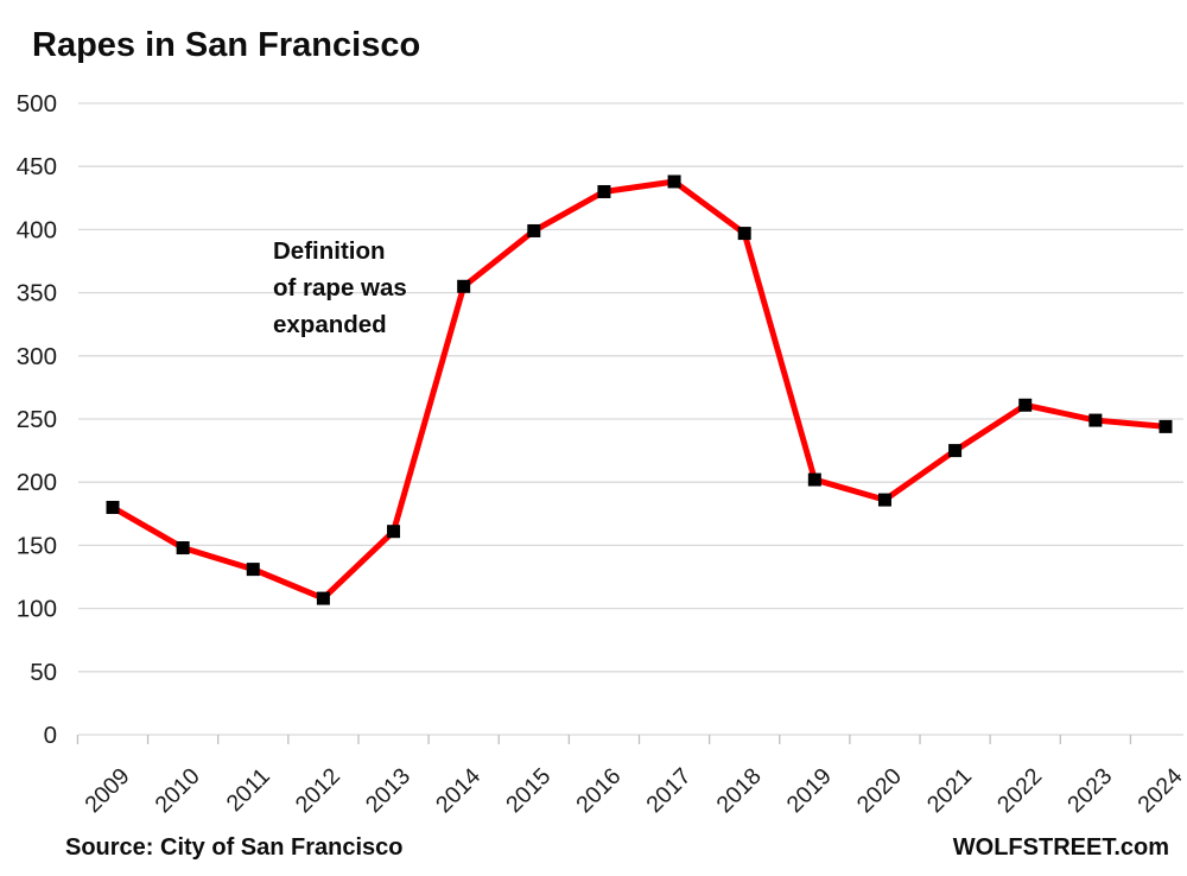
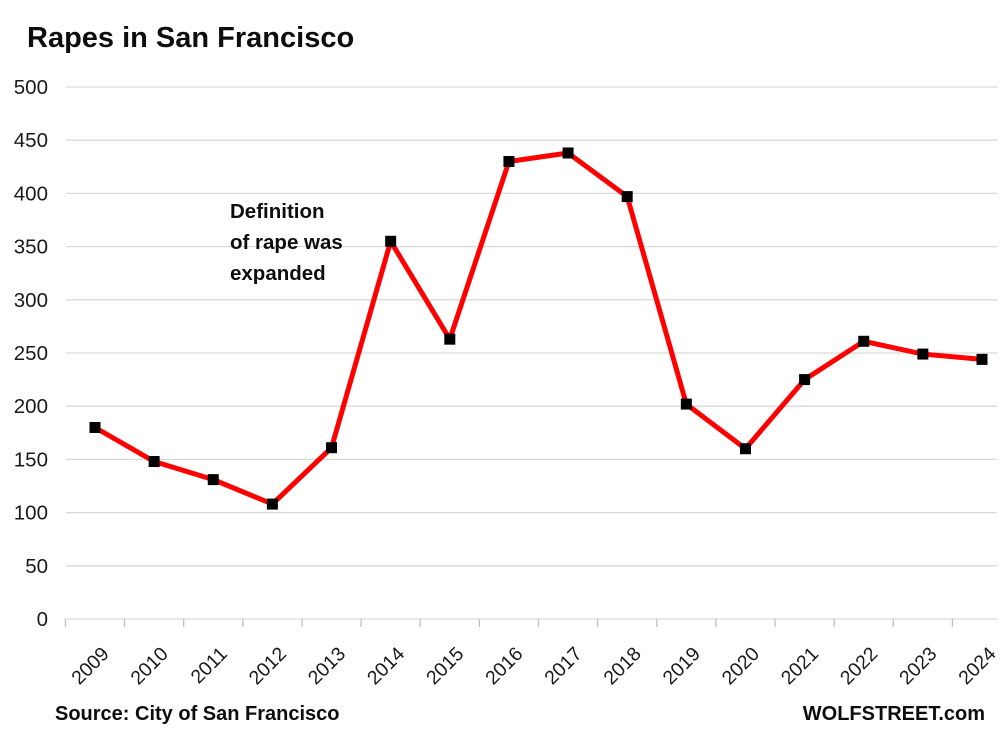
2015: 399 -> 263
2020: 186 -> 160
